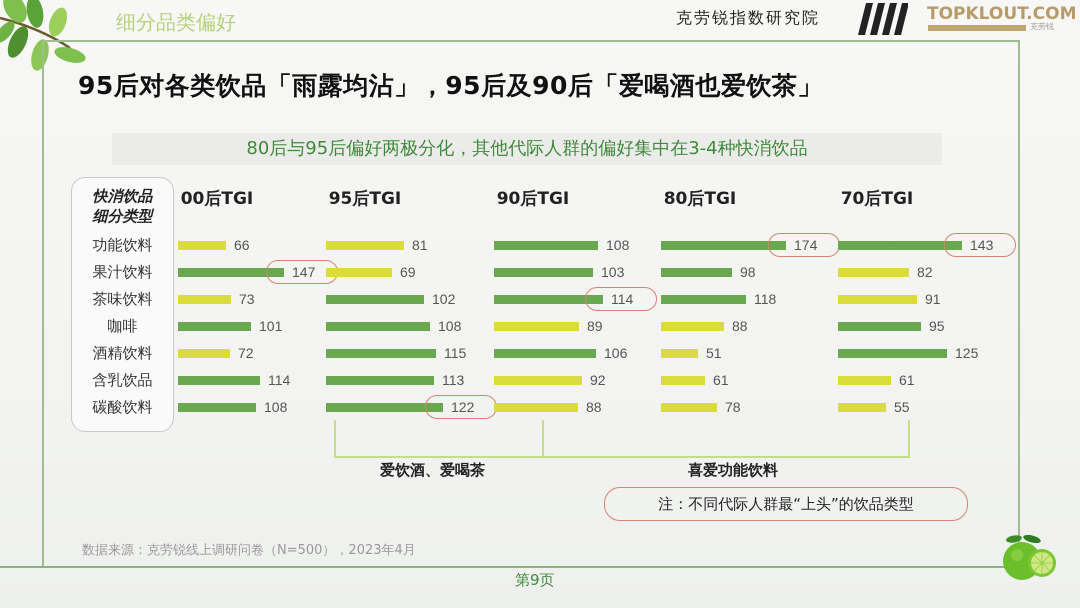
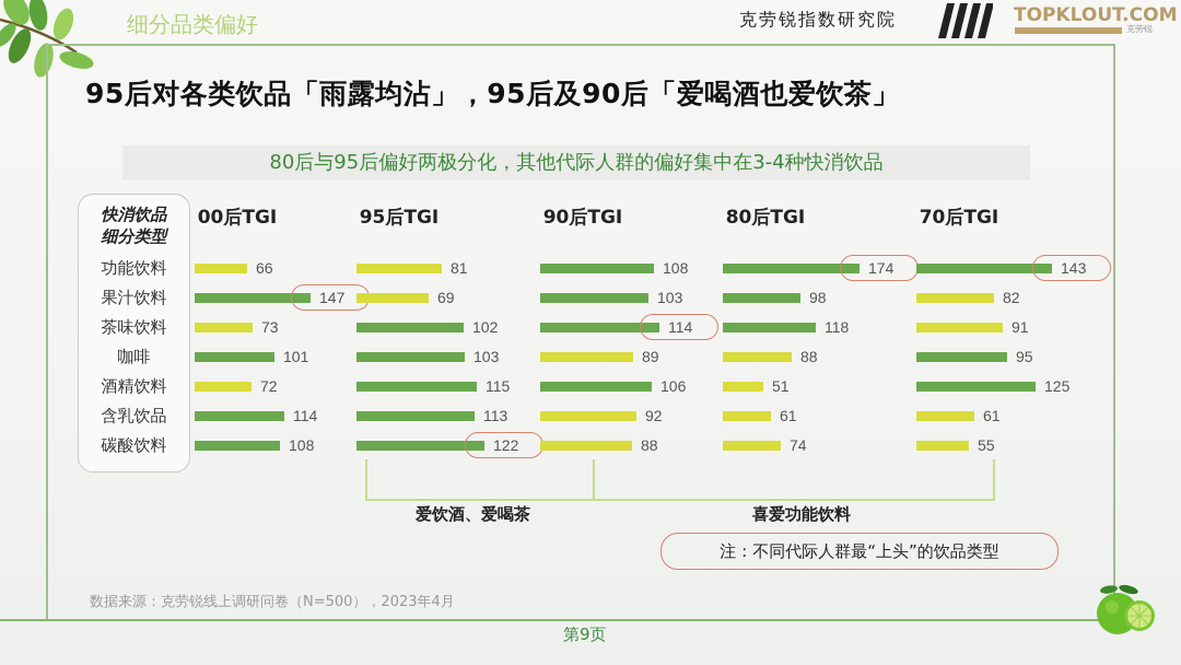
95后TGI/咖啡: 108 -> 103
80后TGI/碳酸饮料: 78 -> 74
